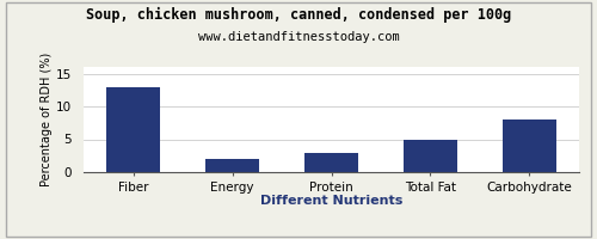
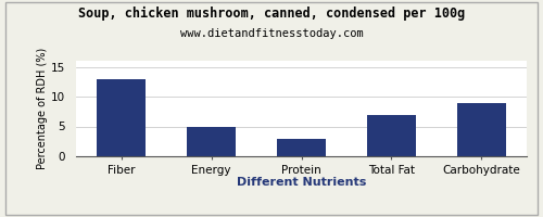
Energy: 2 -> 5
Total Fat: 5 -> 7
Carbohydrate: 8 -> 9
